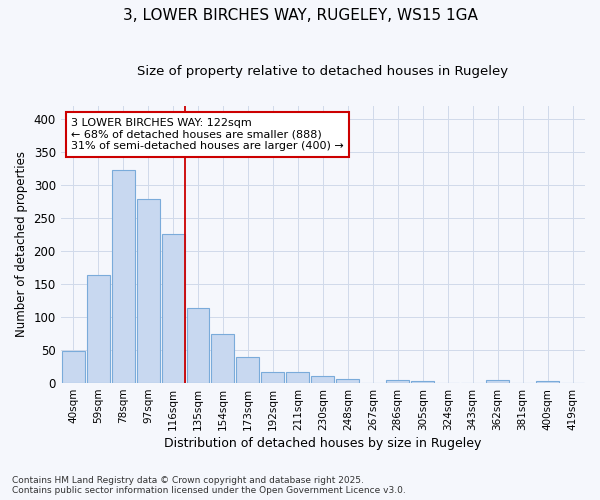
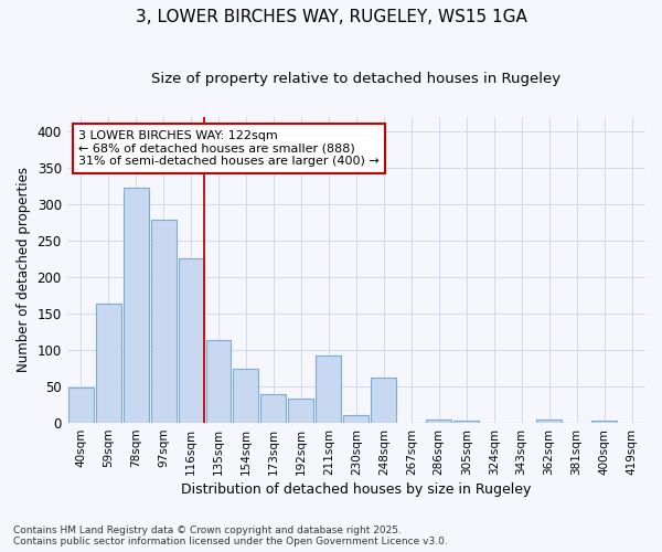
192sqm: 17 -> 34
211sqm: 17 -> 92
248sqm: 6 -> 62
